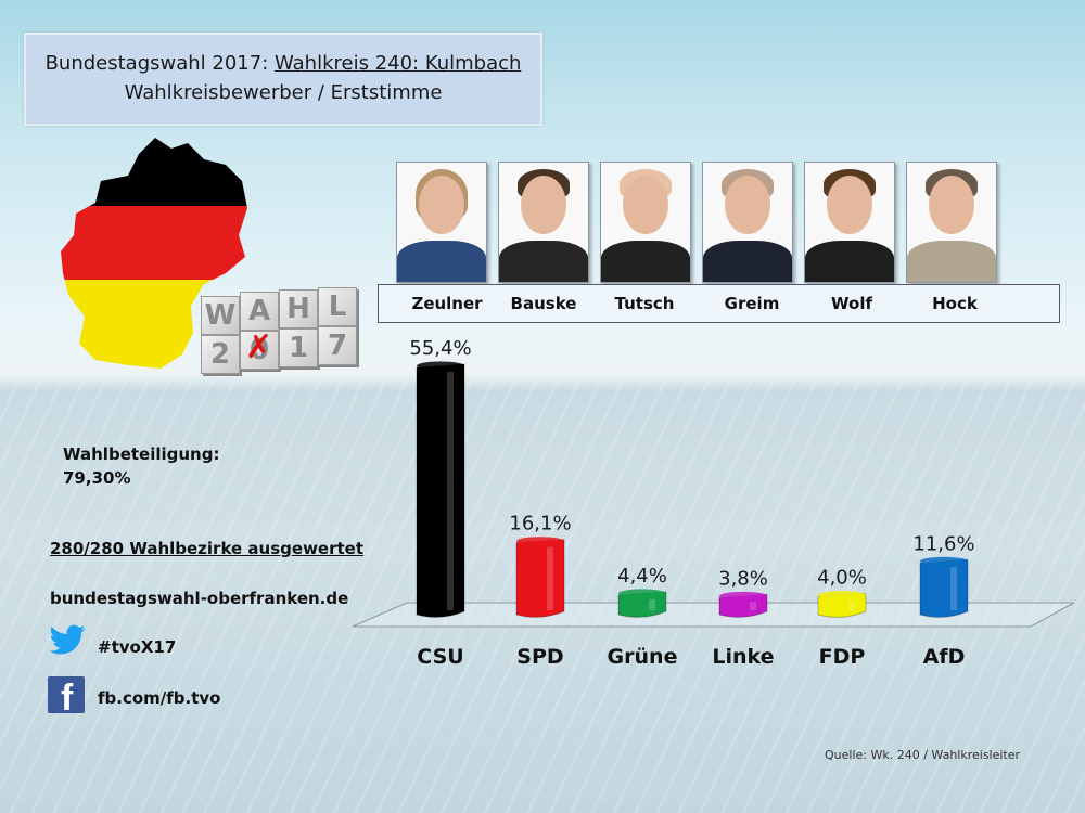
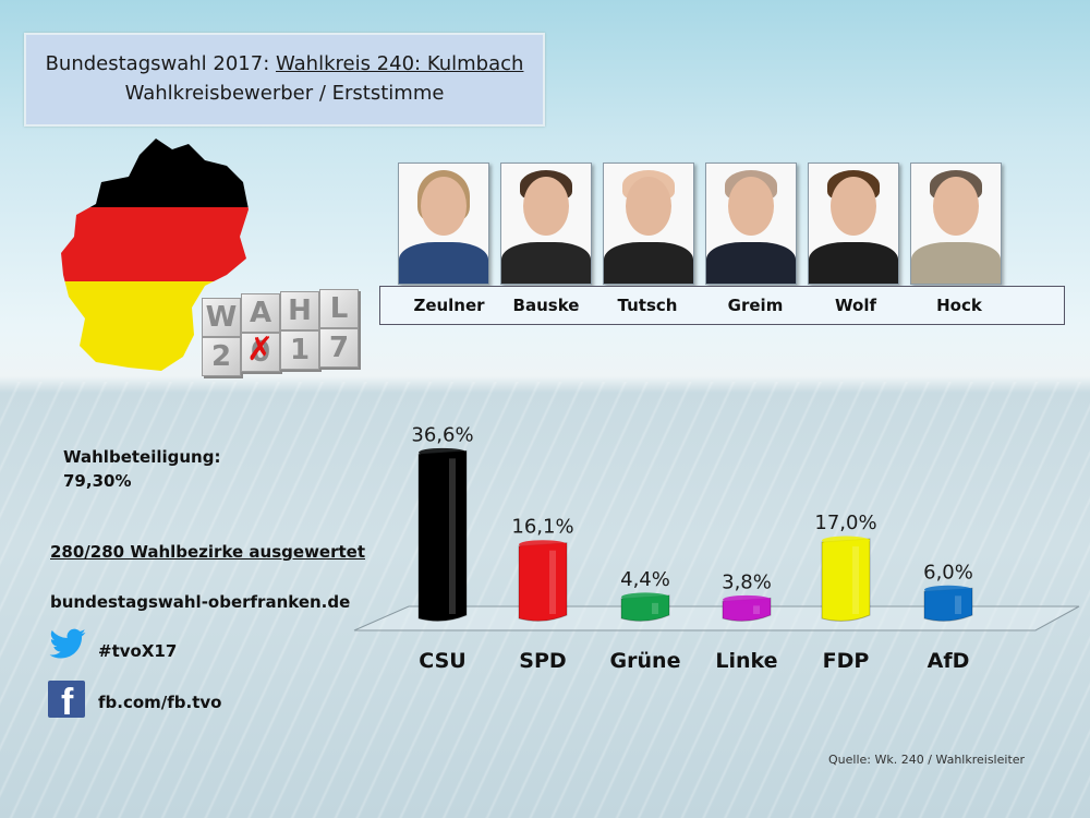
CSU: 55,4% -> 36,6%
FDP: 4,0% -> 17,0%
AfD: 11,6% -> 6,0%
